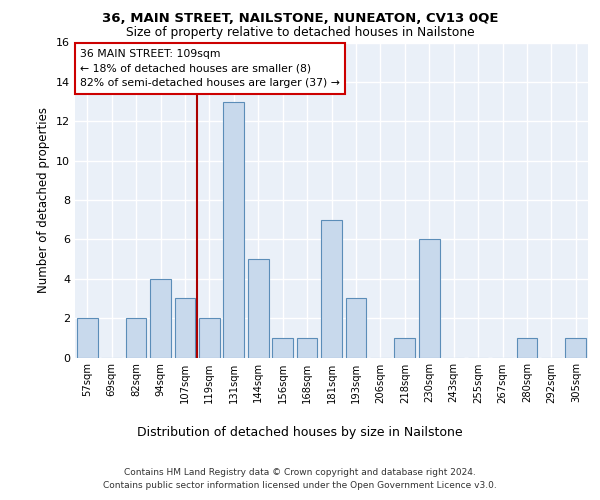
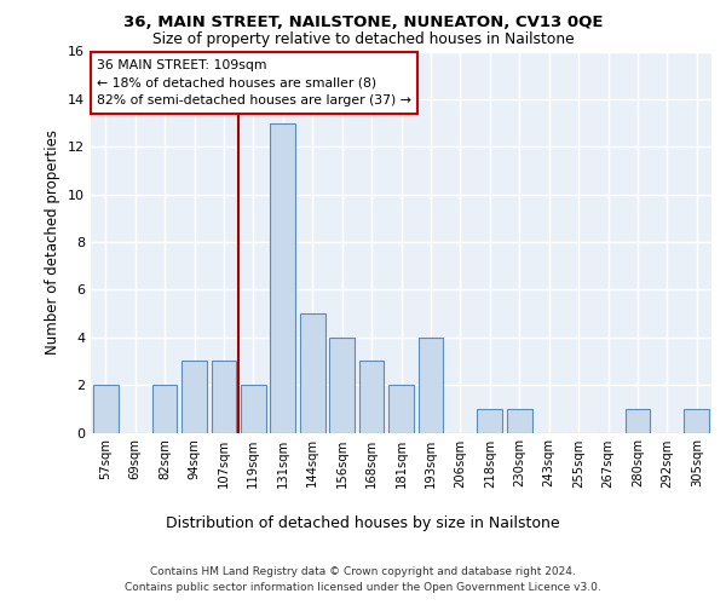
94sqm: 4 -> 3
156sqm: 1 -> 4
168sqm: 1 -> 3
181sqm: 7 -> 2
193sqm: 3 -> 4
230sqm: 6 -> 1
